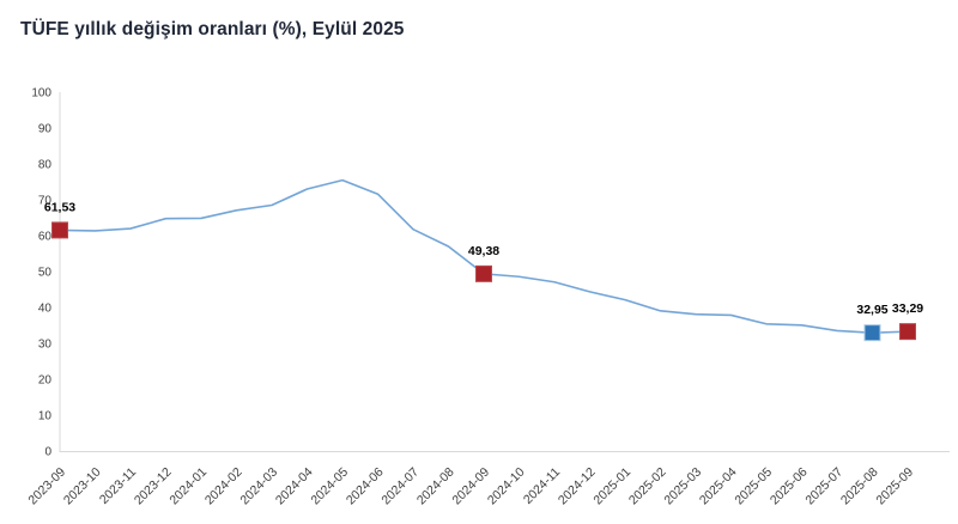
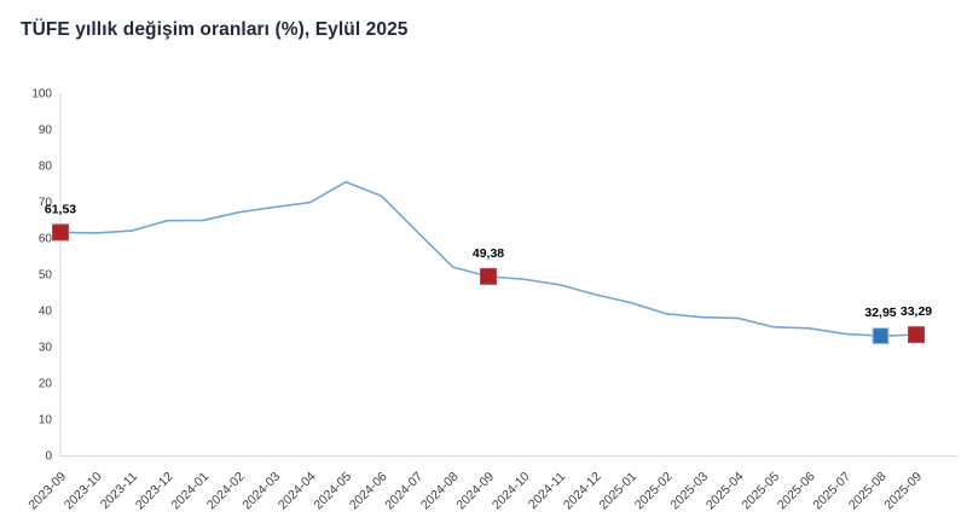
2024-04: 73 -> 70
2024-08: 57 -> 52
